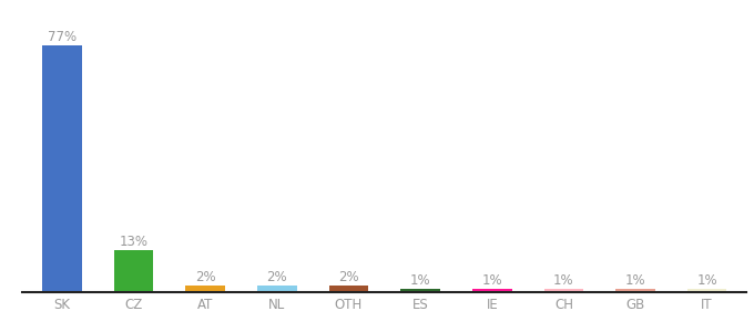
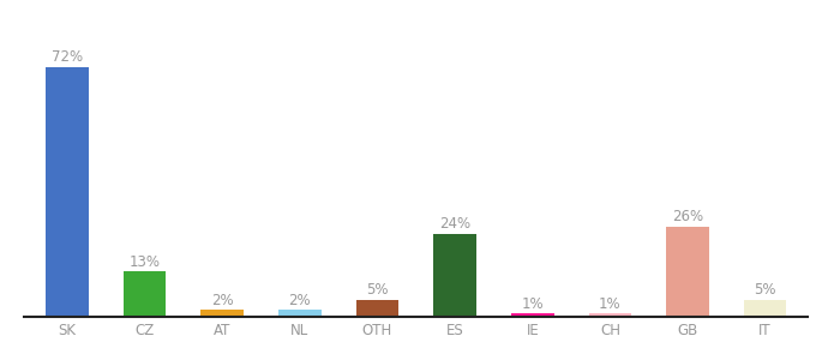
SK: 77% -> 72%
OTH: 2% -> 5%
ES: 1% -> 24%
GB: 1% -> 26%
IT: 1% -> 5%
